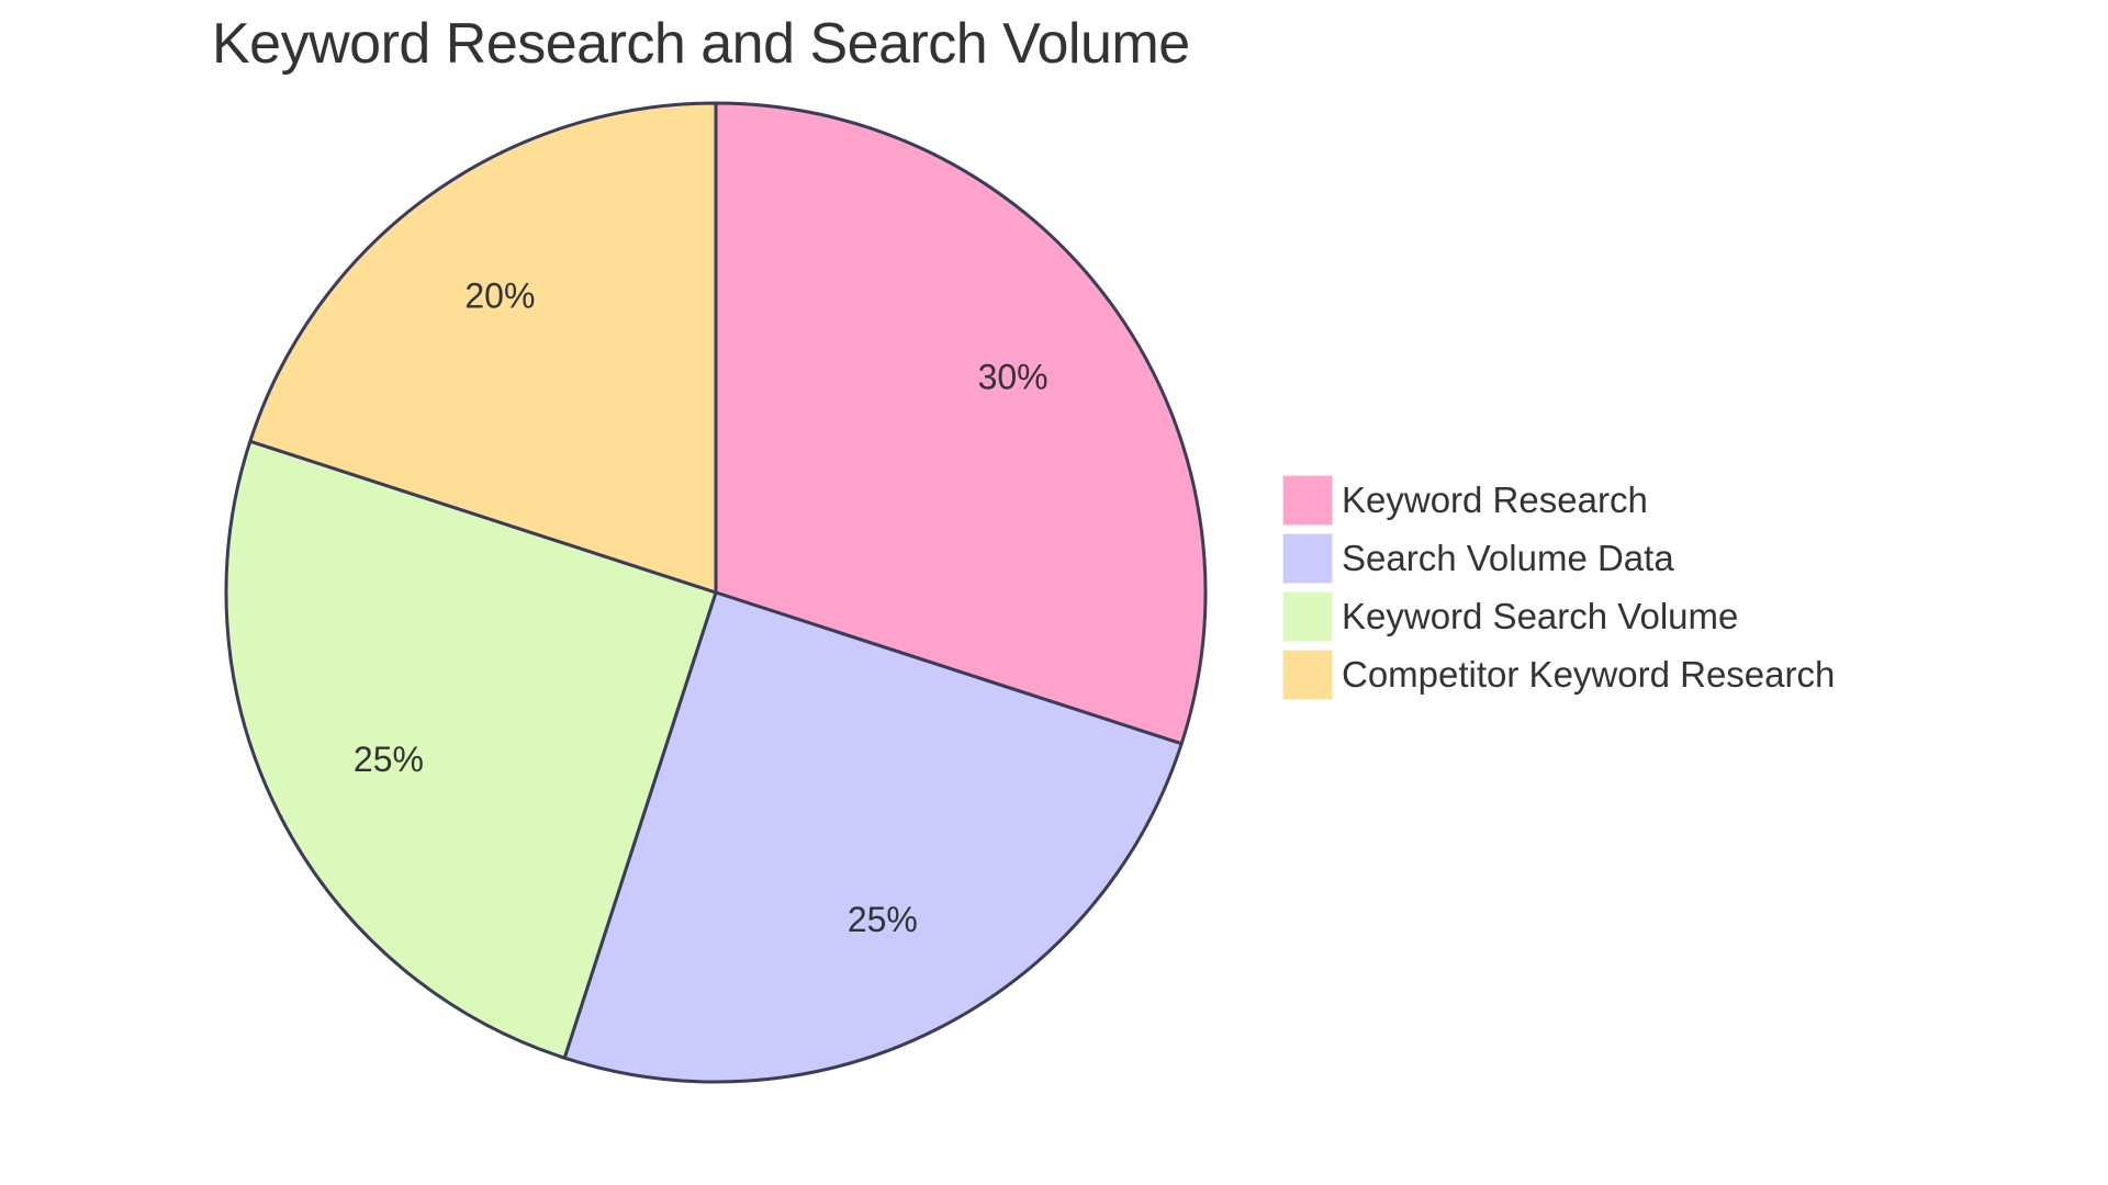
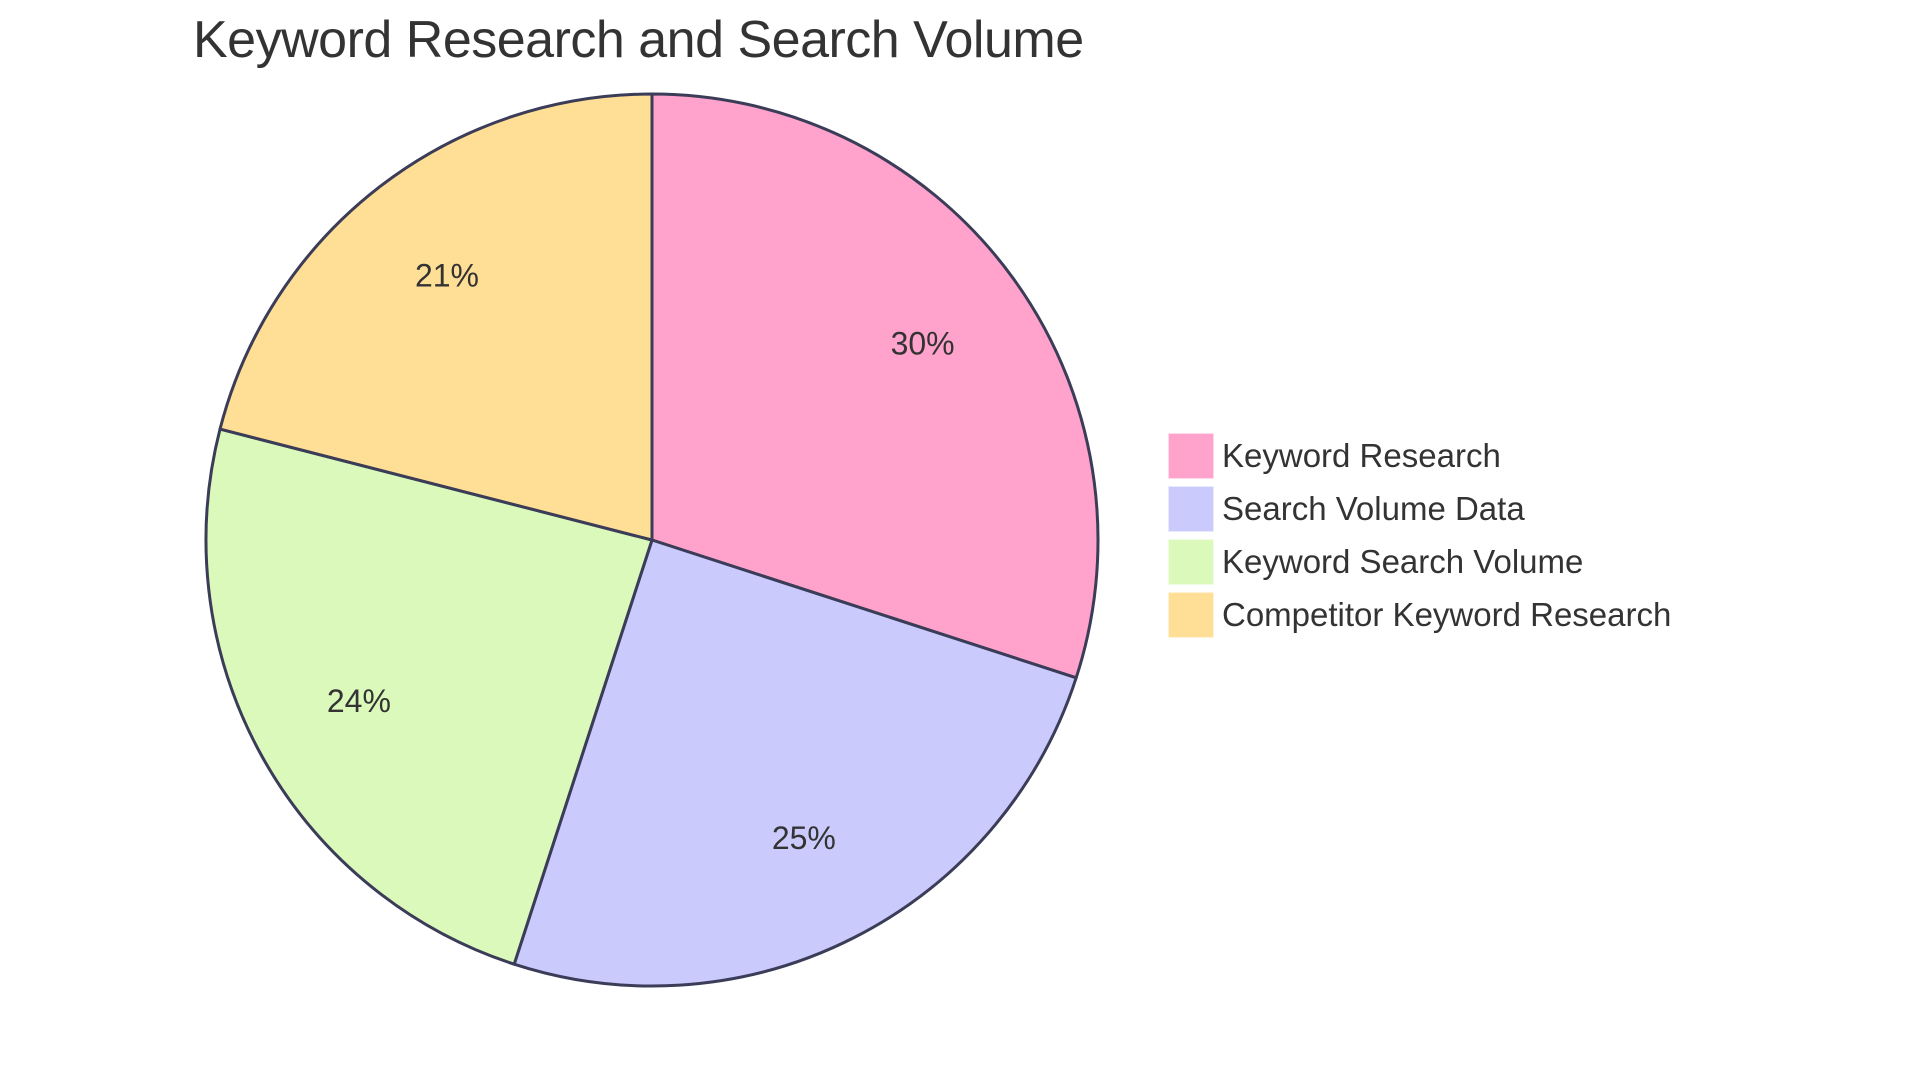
Keyword Search Volume: 25% -> 24%
Competitor Keyword Research: 20% -> 21%
